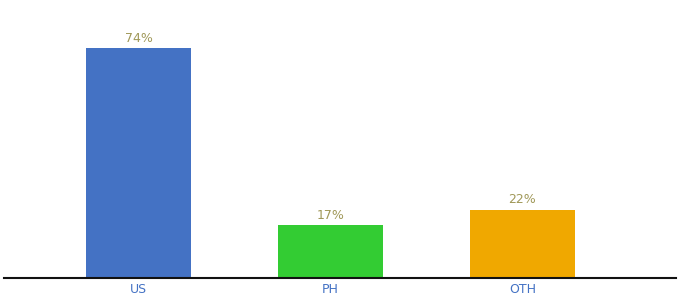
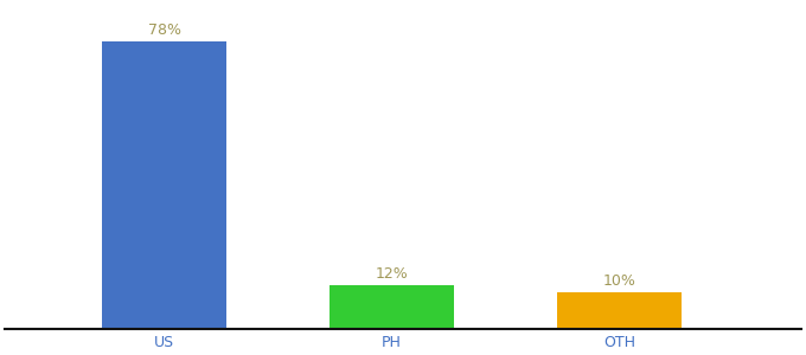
US: 74% -> 78%
PH: 17% -> 12%
OTH: 22% -> 10%
